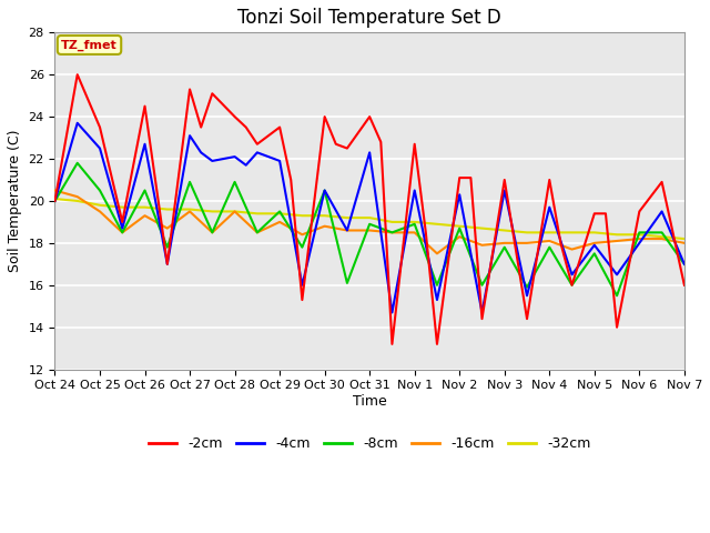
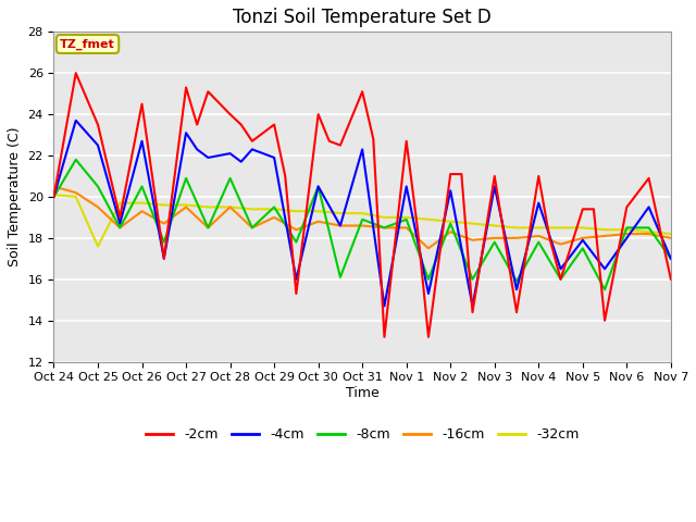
-32cm/Oct 25: 19.8 -> 17.6
-2cm/Oct 31: 24.0 -> 25.1
